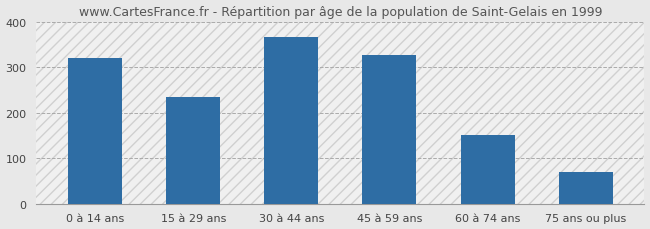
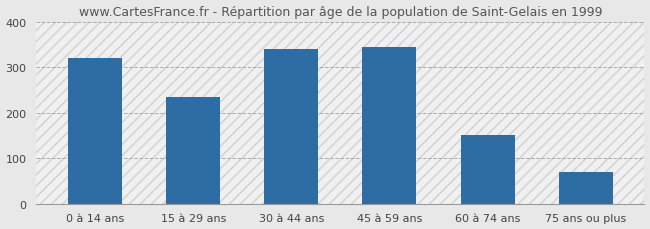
30 à 44 ans: 366 -> 340
45 à 59 ans: 326 -> 345
